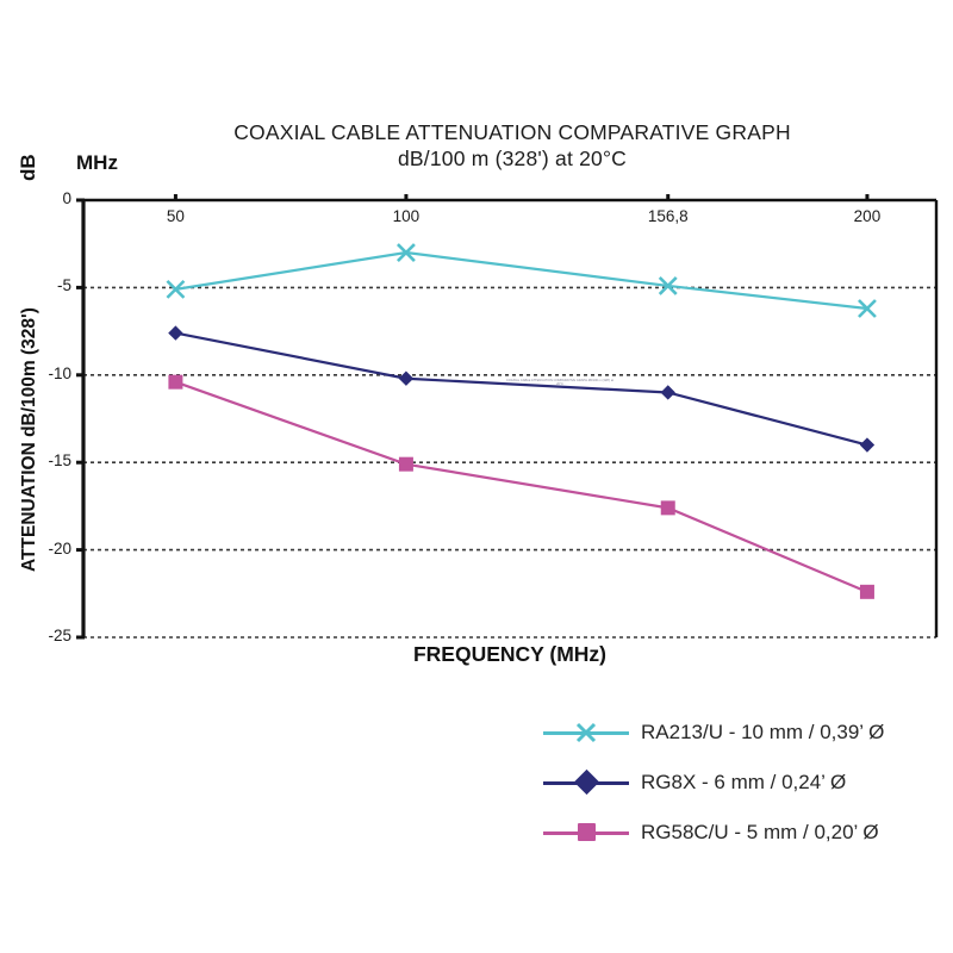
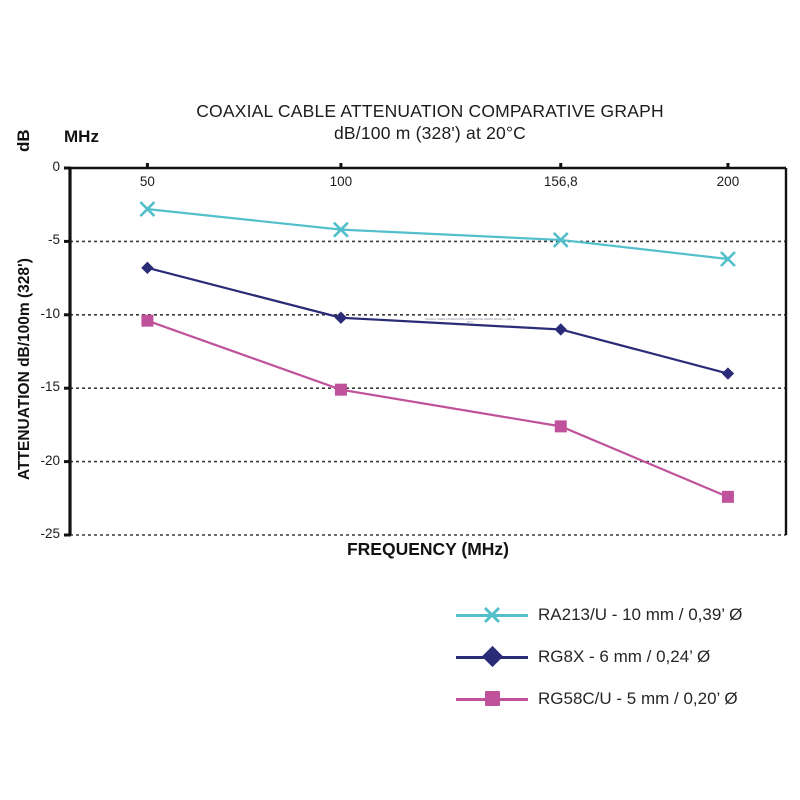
RA213/U - 10 mm / 0,39’ Ø/50: -5.1 -> -2.8
RG8X - 6 mm / 0,24’ Ø/50: -7.6 -> -6.8
RA213/U - 10 mm / 0,39’ Ø/100: -3.0 -> -4.2
